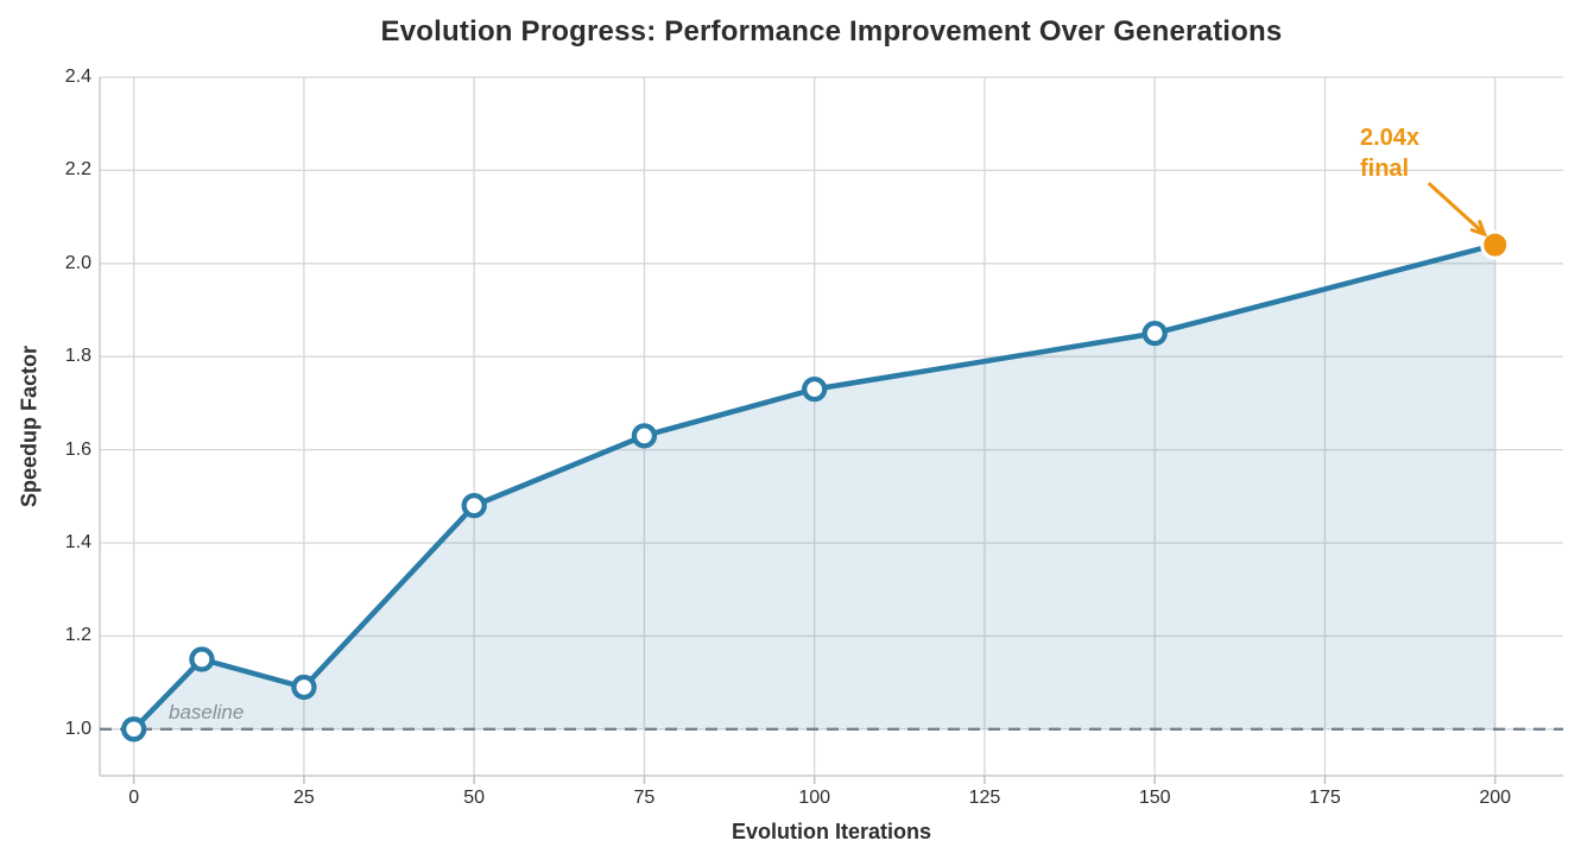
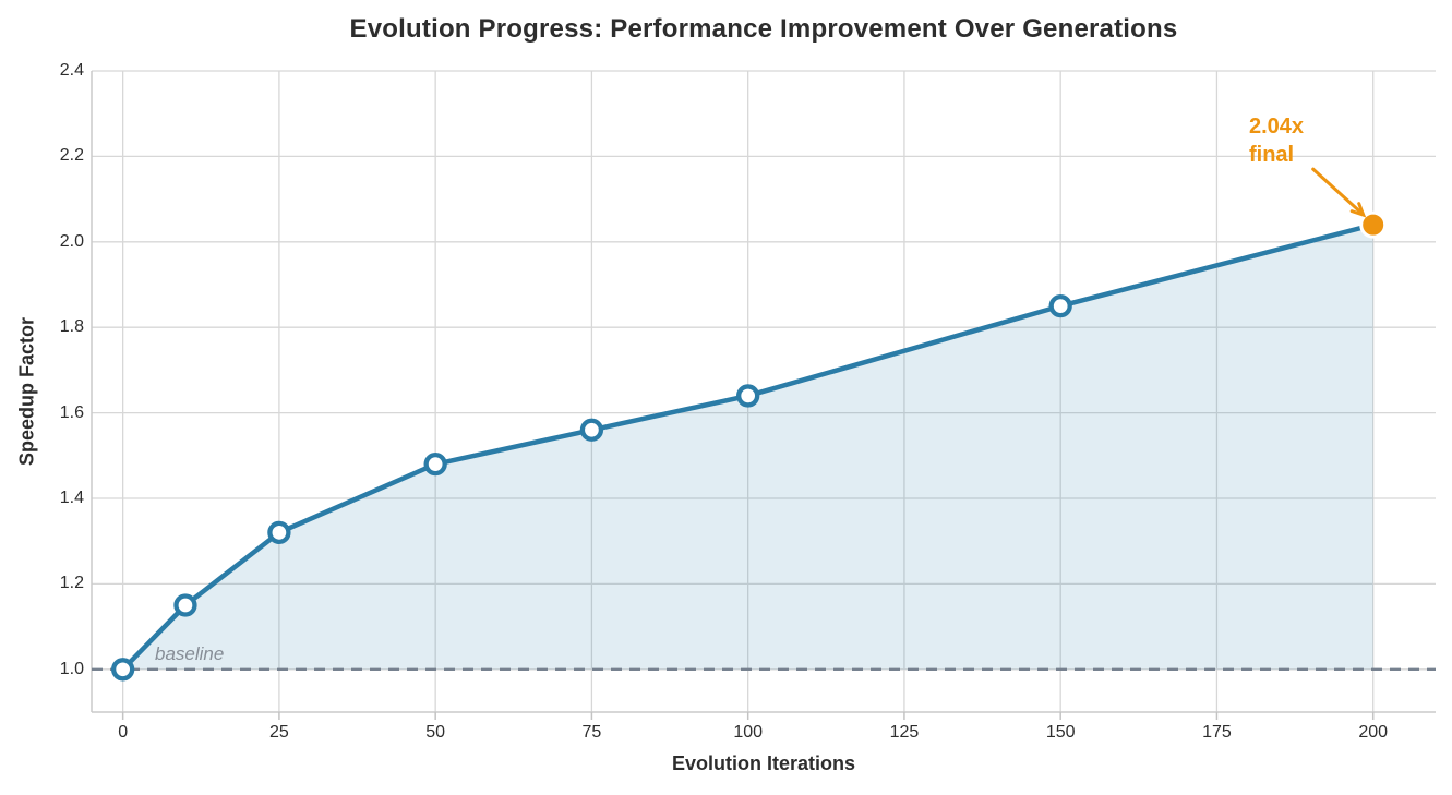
25: 1.09 -> 1.32
75: 1.63 -> 1.56
100: 1.73 -> 1.64
